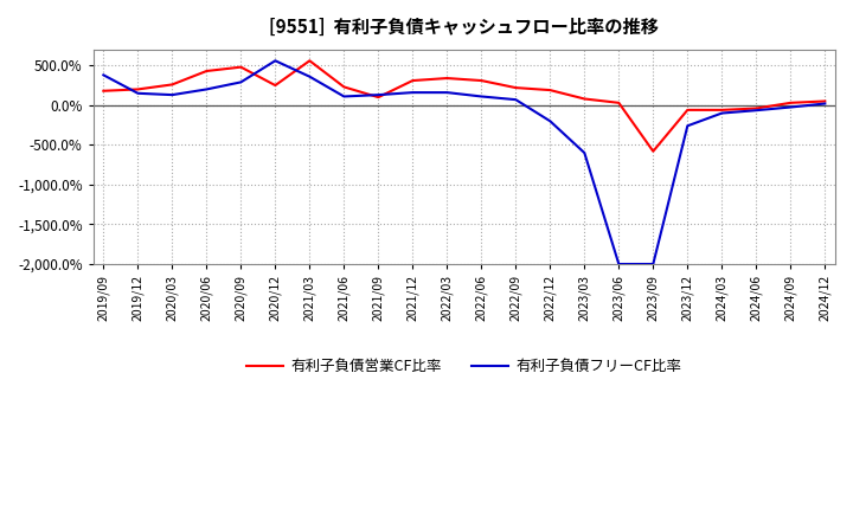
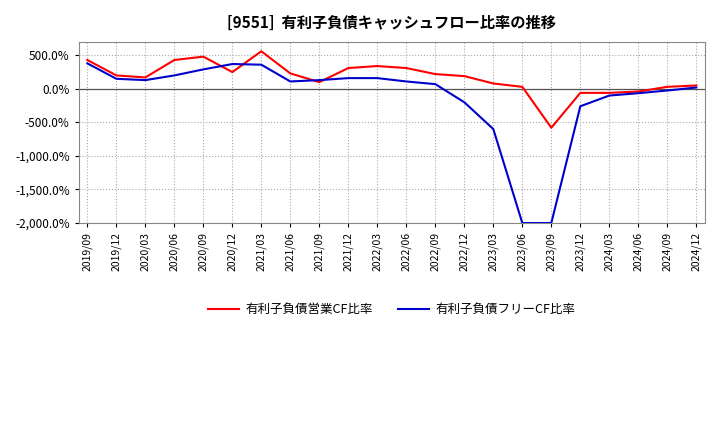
有利子負債営業CF比率/2019/09: 180% -> 430%
有利子負債営業CF比率/2020/03: 260% -> 170%
有利子負債フリーCF比率/2020/12: 560% -> 370%
